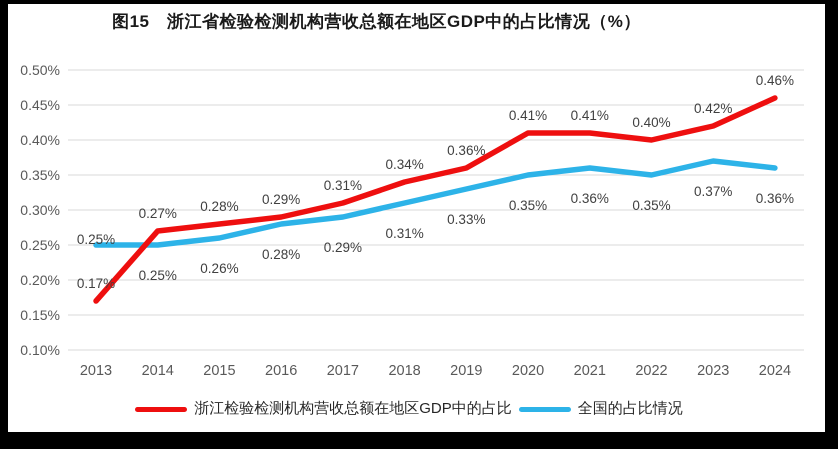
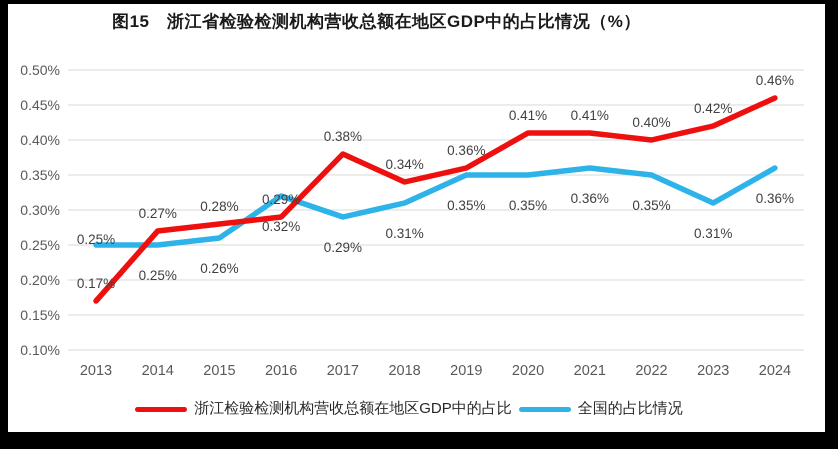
全国的占比情况/2016: 0.28% -> 0.32%
浙江检验检测机构营收总额在地区GDP中的占比/2017: 0.31% -> 0.38%
全国的占比情况/2019: 0.33% -> 0.35%
全国的占比情况/2023: 0.37% -> 0.31%
